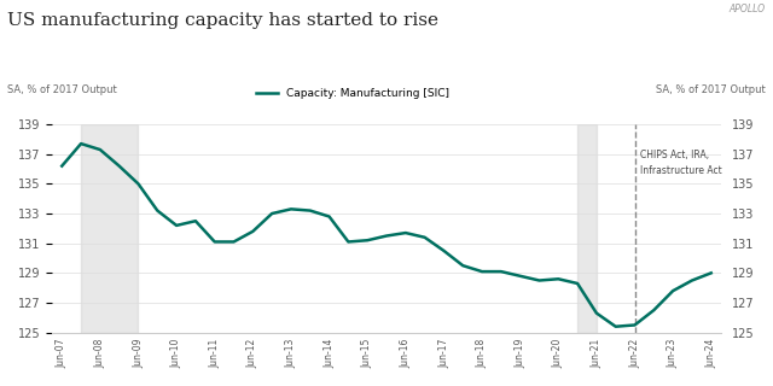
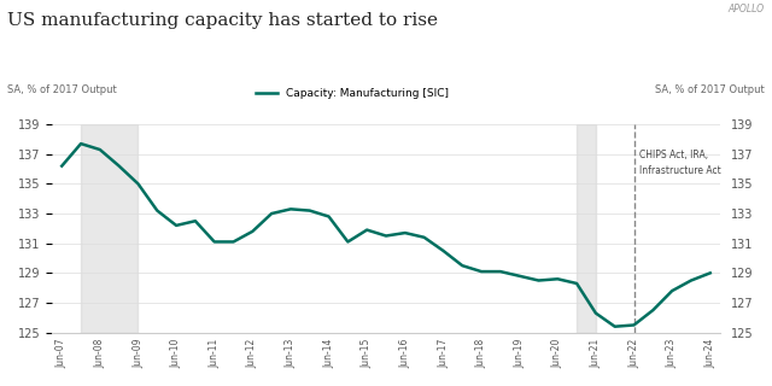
Jun-15: 131.2 -> 131.9
